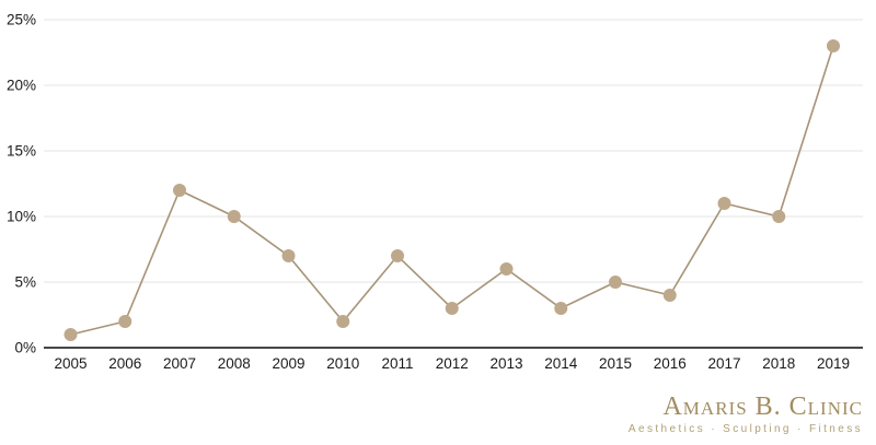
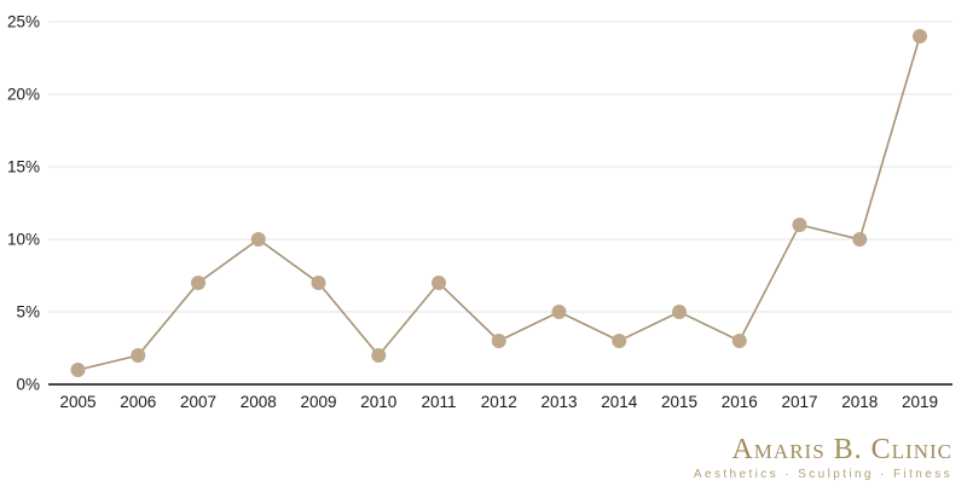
2007: 12% -> 7%
2013: 6% -> 5%
2016: 4% -> 3%
2019: 23% -> 24%
